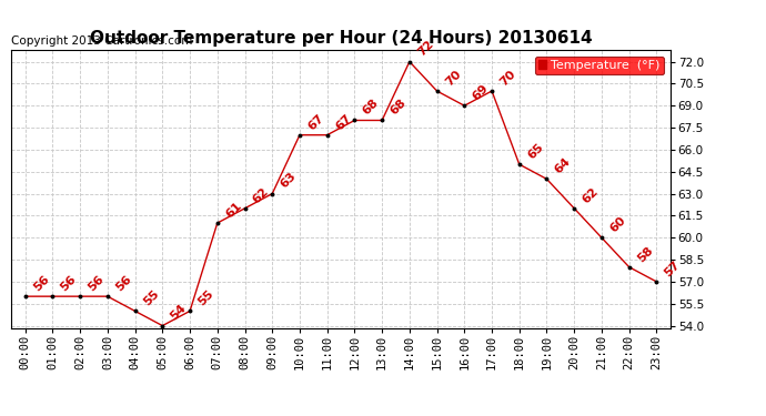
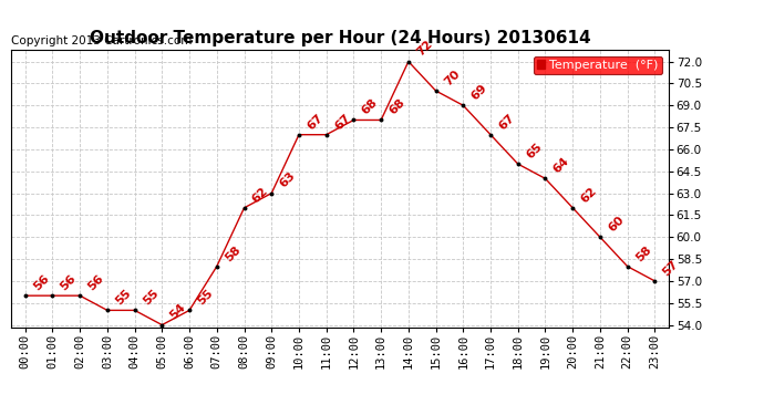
03:00: 56 -> 55
07:00: 61 -> 58
17:00: 70 -> 67
